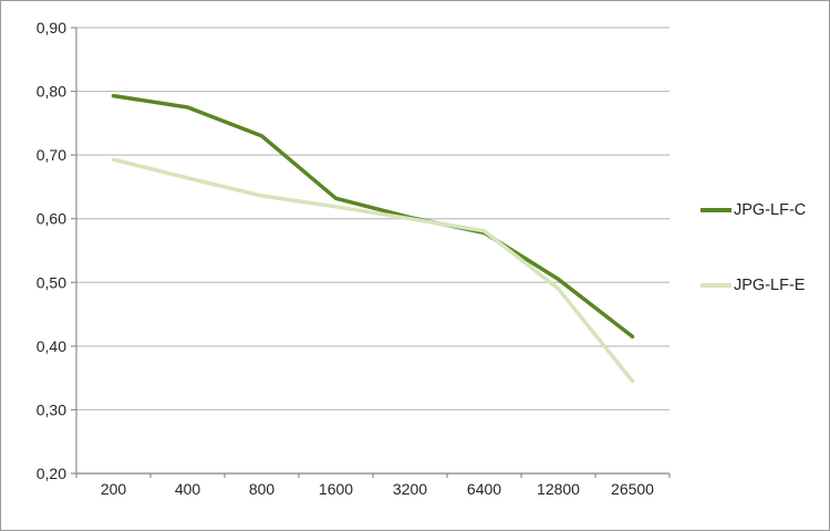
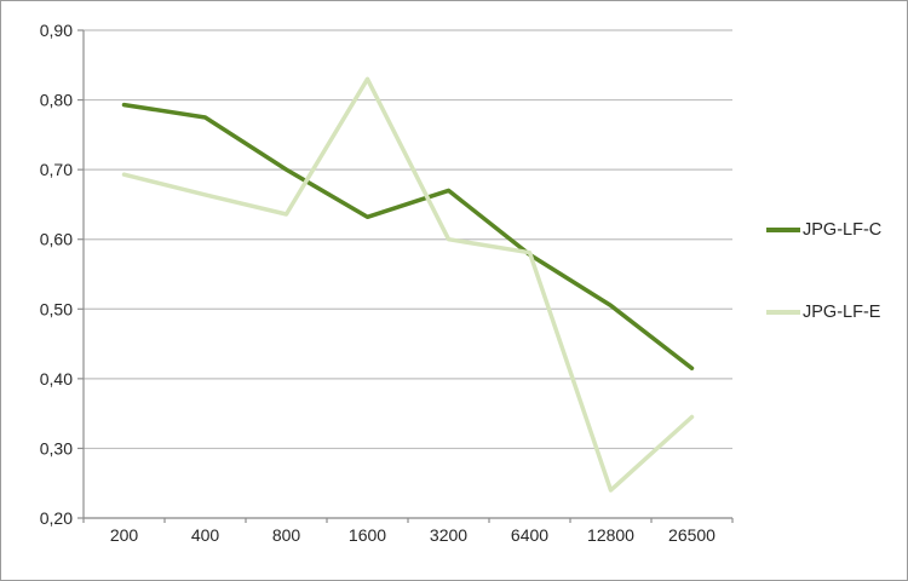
JPG-LF-C/800: 0,73 -> 0,70
JPG-LF-E/1600: 0,62 -> 0,83
JPG-LF-C/3200: 0,60 -> 0,67
JPG-LF-E/12800: 0,49 -> 0,24
